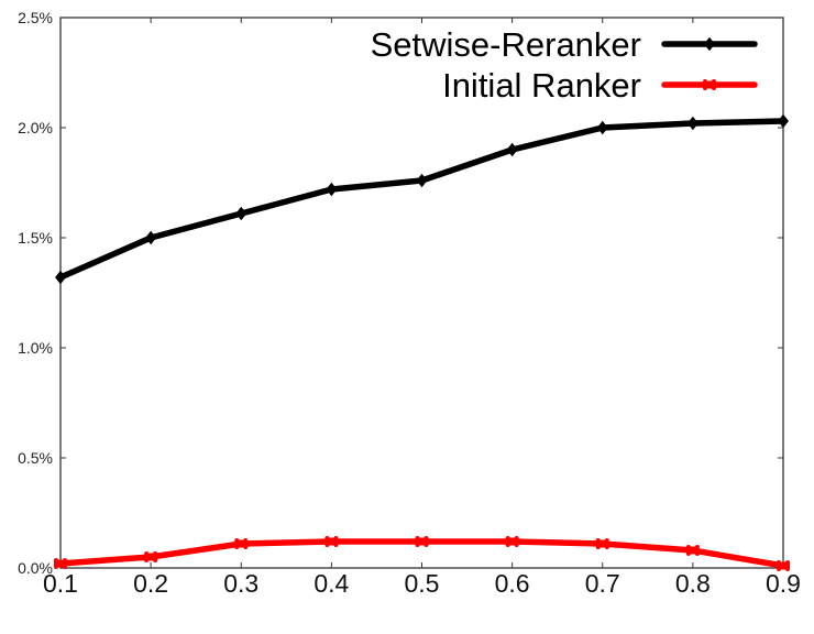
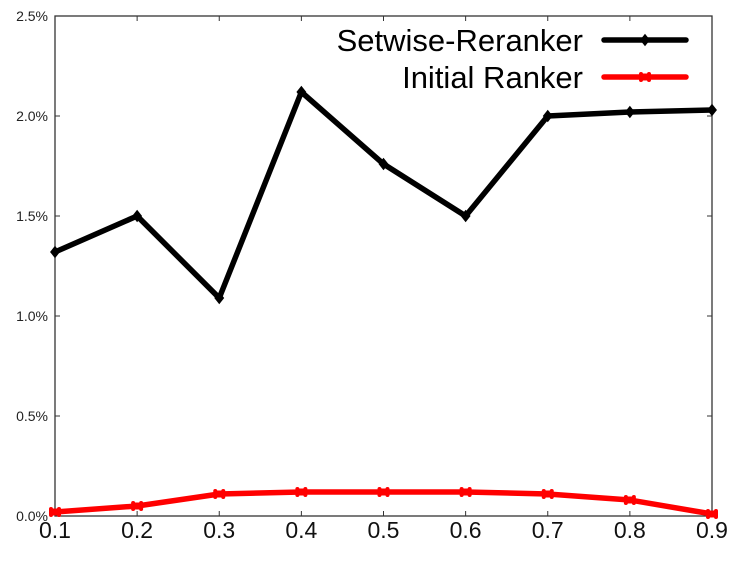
Setwise-Reranker/0.3: 1.61% -> 1.09%
Setwise-Reranker/0.4: 1.72% -> 2.12%
Setwise-Reranker/0.6: 1.90% -> 1.50%
